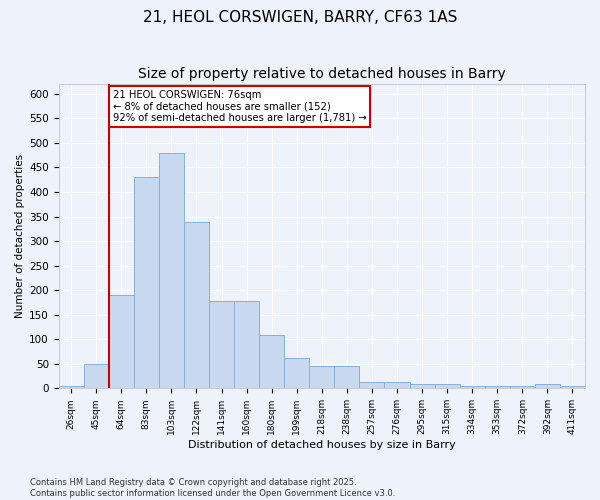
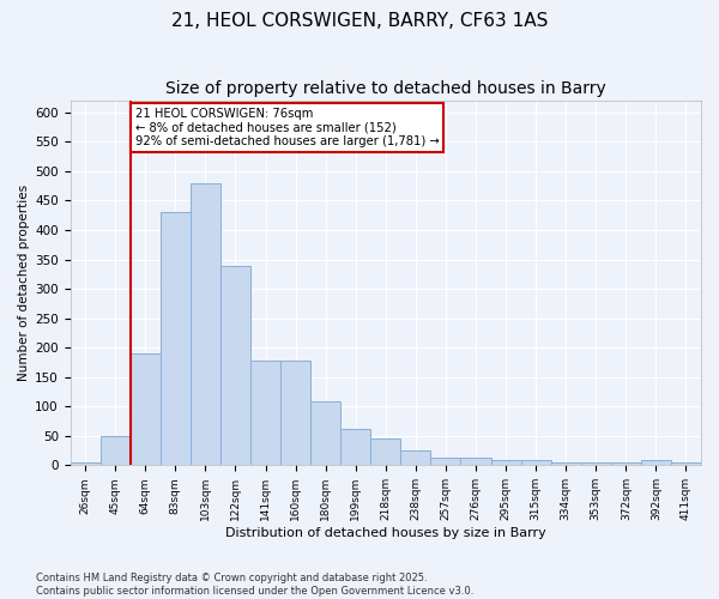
238sqm: 45 -> 25
